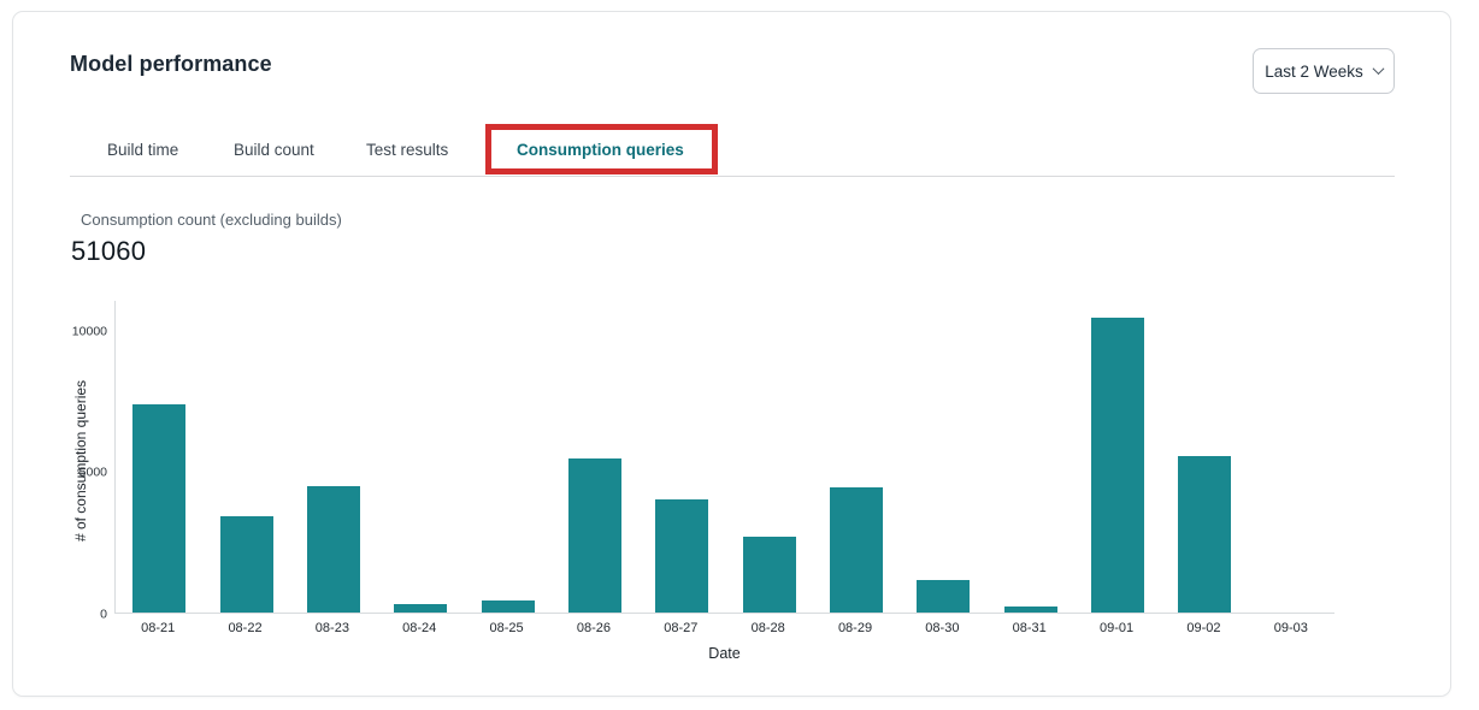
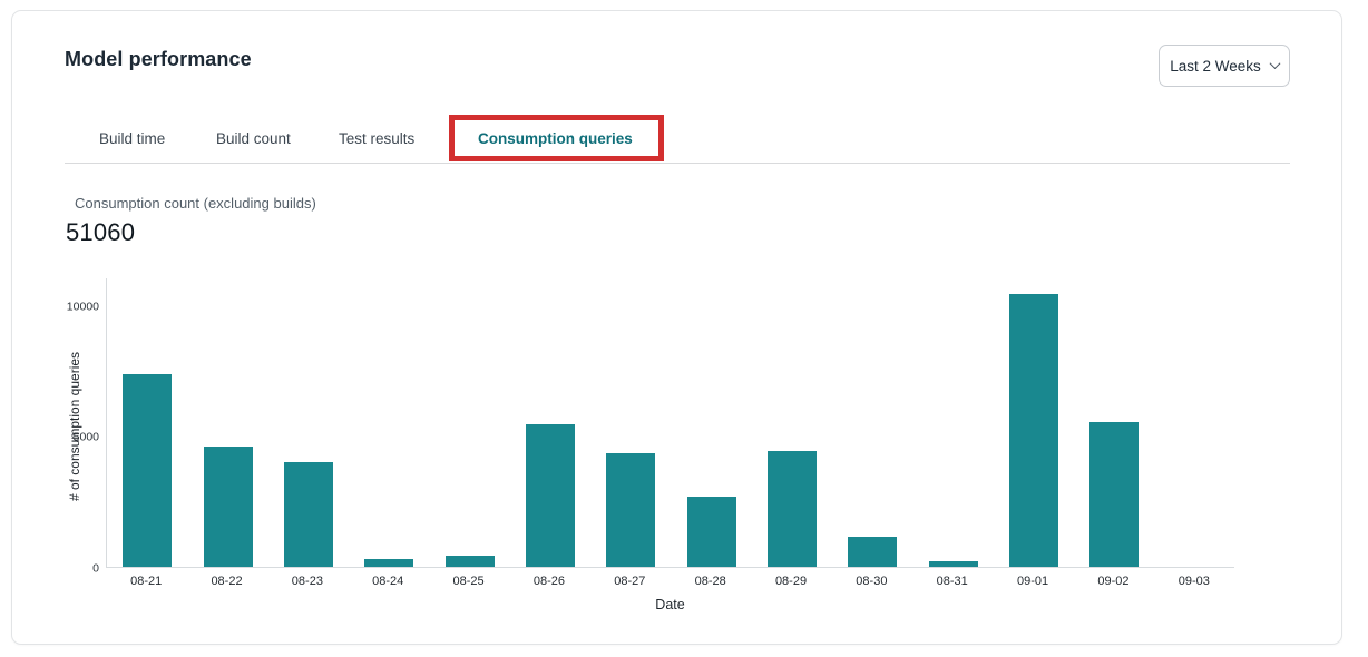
08-22: 3400 -> 4600
08-23: 4500 -> 4000
08-27: 4000 -> 4400
